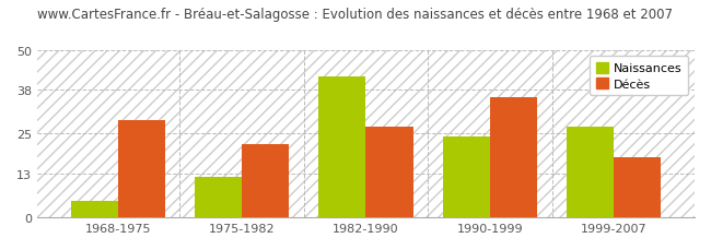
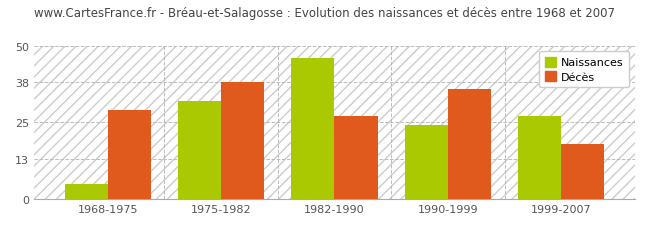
Naissances/1975-1982: 12 -> 32
Décès/1975-1982: 22 -> 38
Naissances/1982-1990: 42 -> 46
